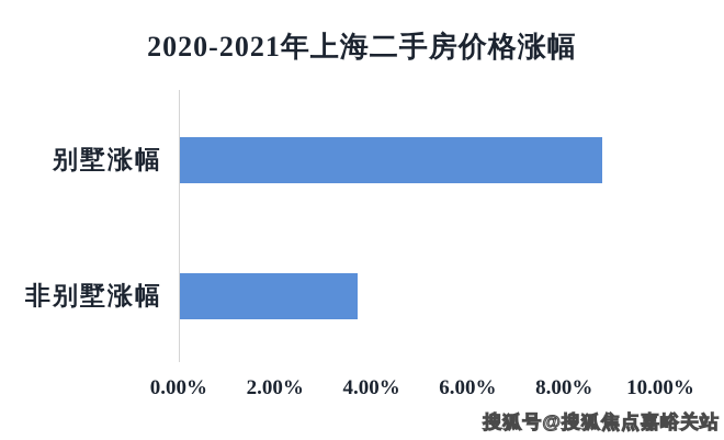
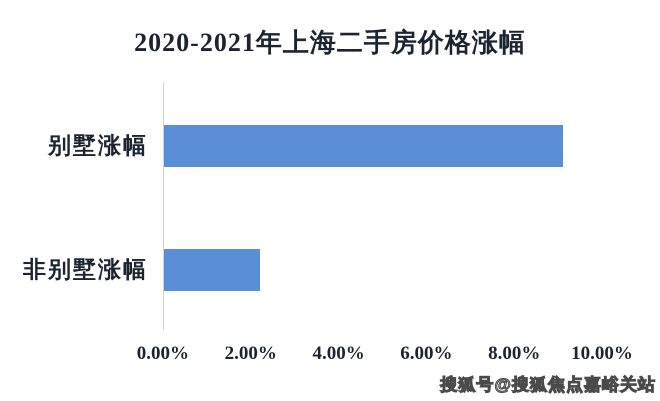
别墅涨幅: 8.8% -> 9.1%
非别墅涨幅: 3.7% -> 2.2%
